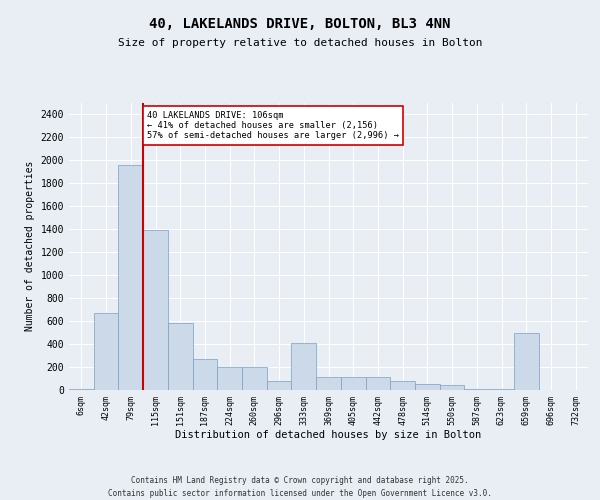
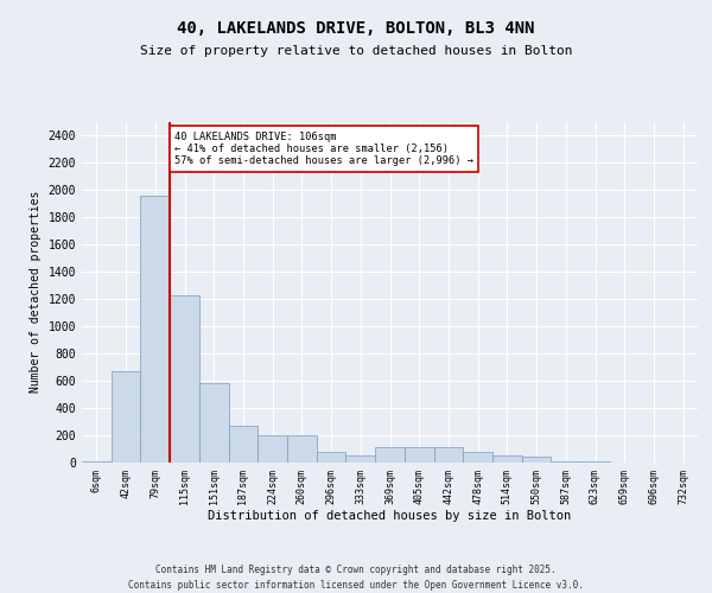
115sqm: 1390 -> 1230
333sqm: 410 -> 50
659sqm: 500 -> 0
